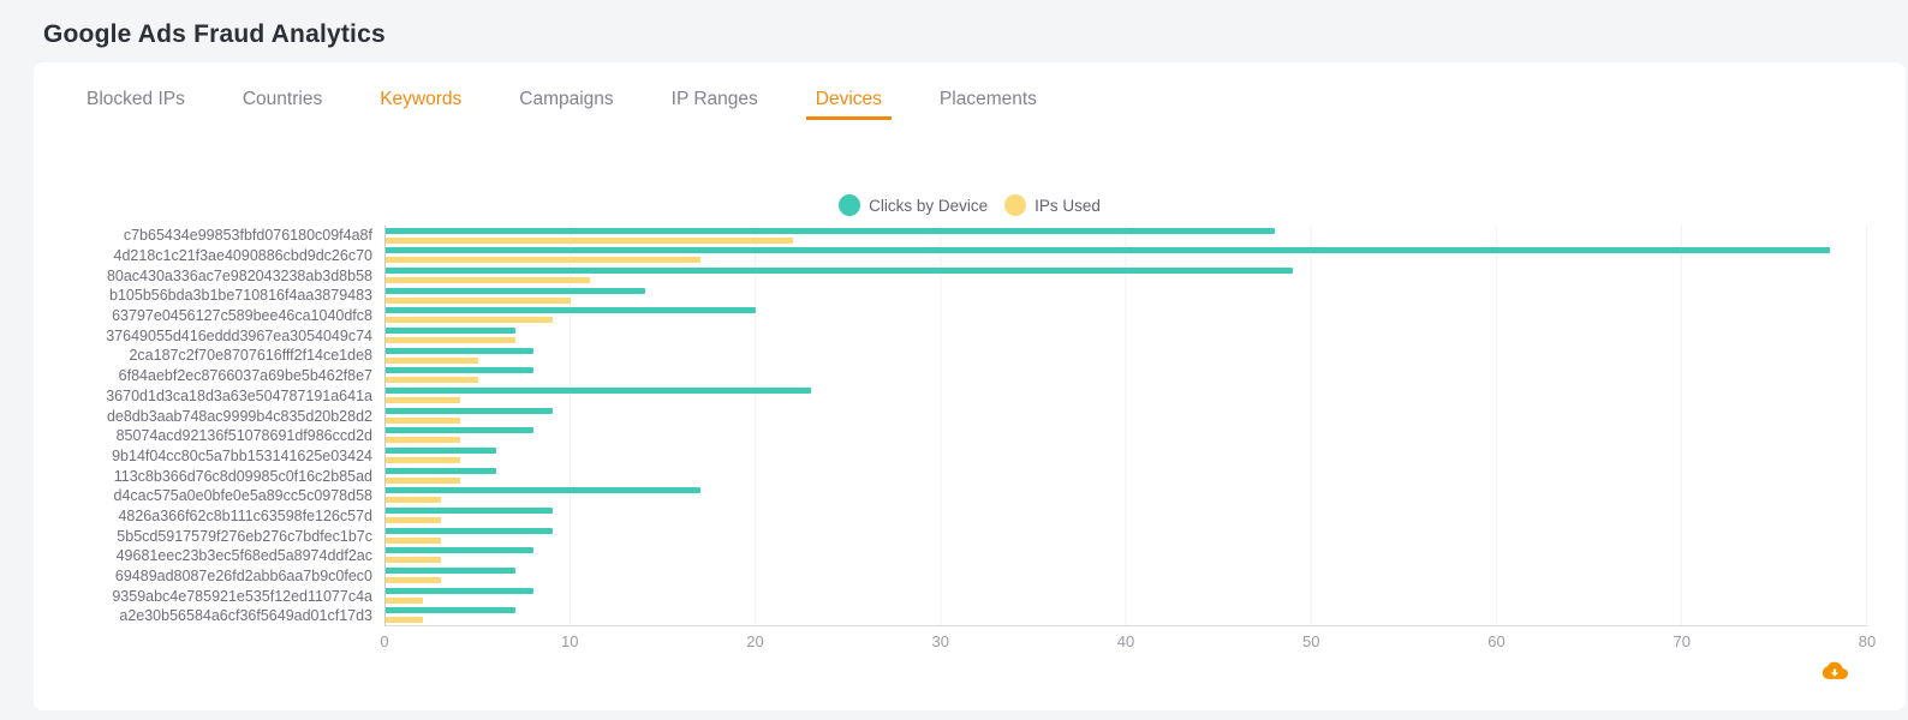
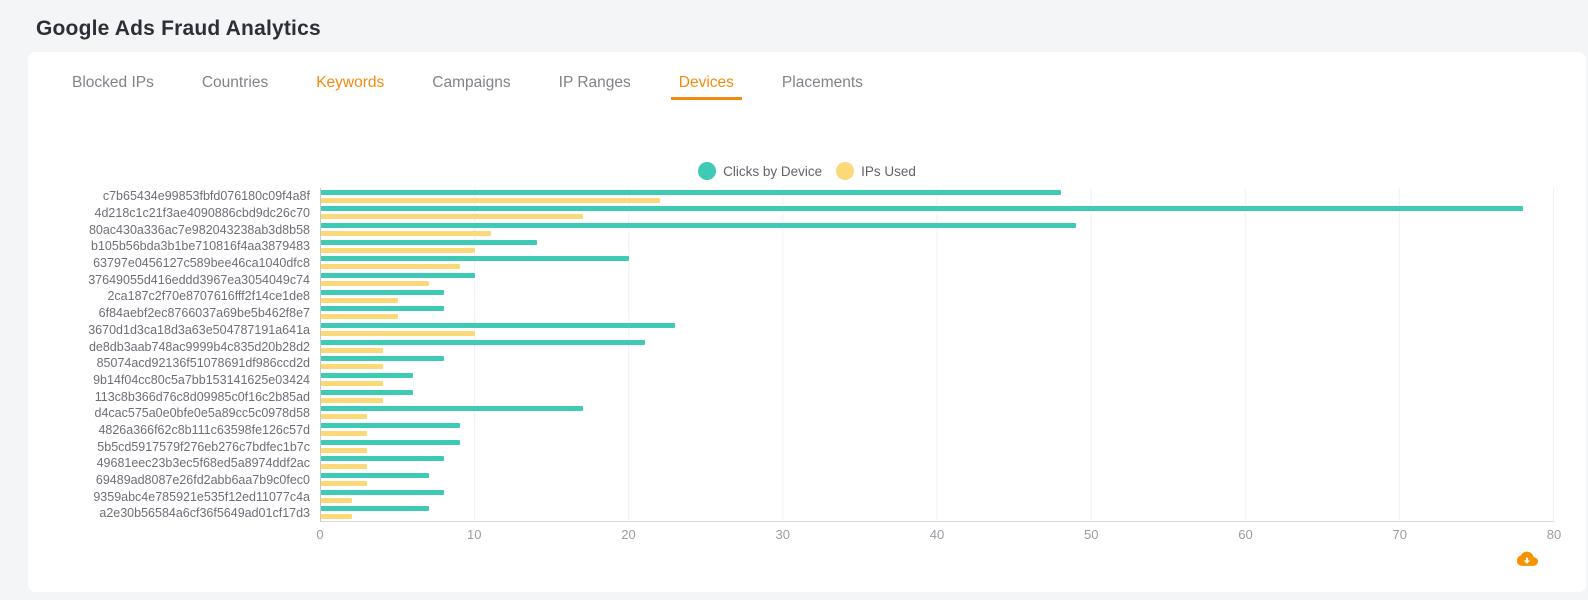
Clicks by Device/37649055d416eddd3967ea3054049c74: 7 -> 10
IPs Used/3670d1d3ca18d3a63e504787191a641a: 4 -> 10
Clicks by Device/de8db3aab748ac9999b4c835d20b28d2: 9 -> 21
